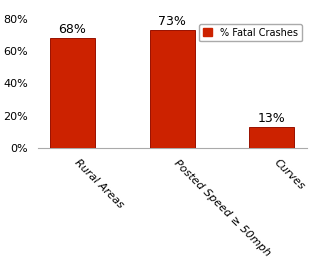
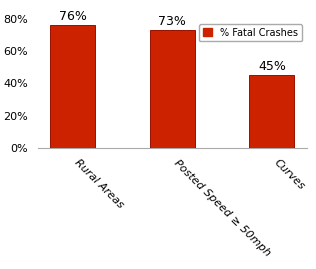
Rural Areas: 68% -> 76%
Curves: 13% -> 45%
